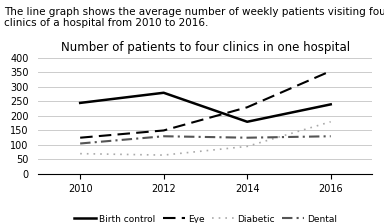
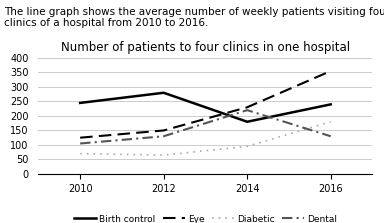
Dental/2014: 125 -> 220
